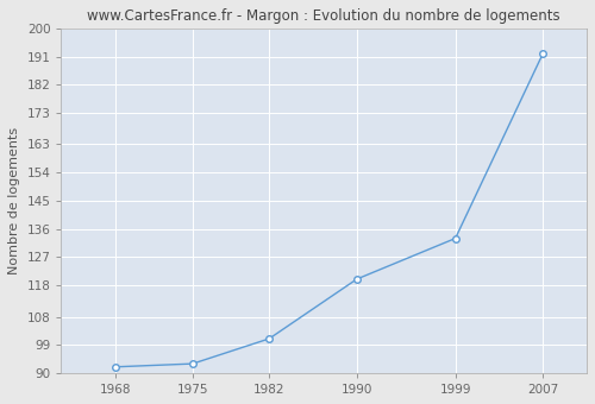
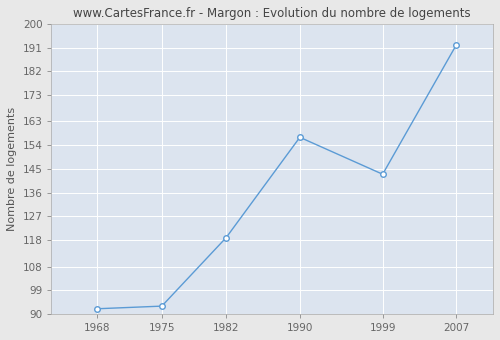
1982: 101 -> 119
1990: 120 -> 157
1999: 133 -> 143
